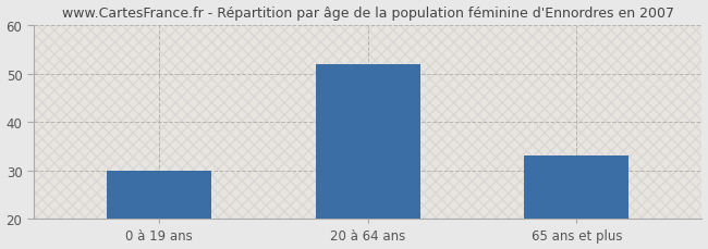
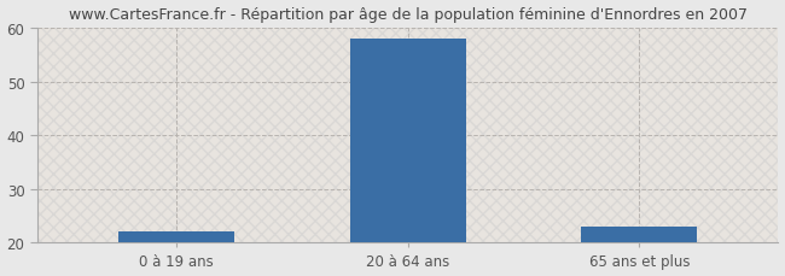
0 à 19 ans: 30 -> 22
20 à 64 ans: 52 -> 58
65 ans et plus: 33 -> 23
